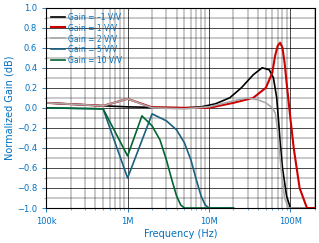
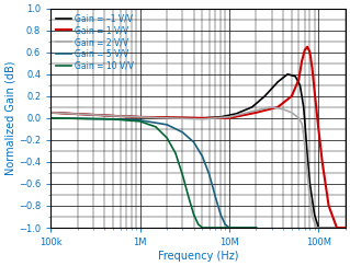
Gain = 1 V/V/1M: 0.09 -> 0.01
Gain = 2 V/V/1M: 0.09 -> 0.01
Gain = 5 V/V/1M: -0.70 -> -0.02
Gain = 10 V/V/1M: -0.48 -> -0.03
